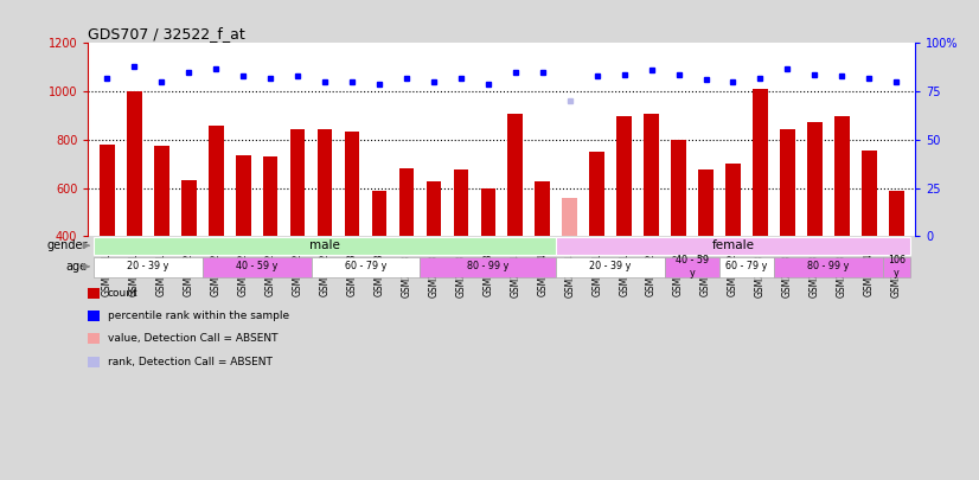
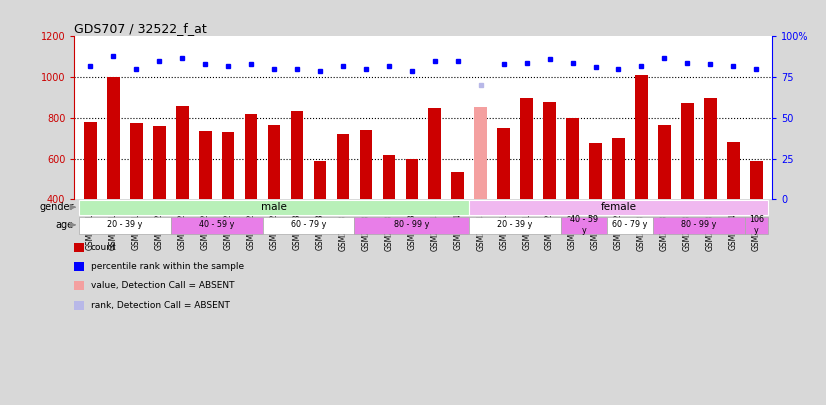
GSM27021: 635 -> 760
GSM27027: 845 -> 820
GSM27028: 845 -> 765
GSM27034: 680 -> 720
GSM27035: 630 -> 740
GSM27036: 675 -> 620
GSM27040: 910 -> 850
GSM27042: 630 -> 535
GSM27043: 560 -> 855
GSM27020: 910 -> 880
GSM27033: 845 -> 765
GSM27041: 755 -> 680
